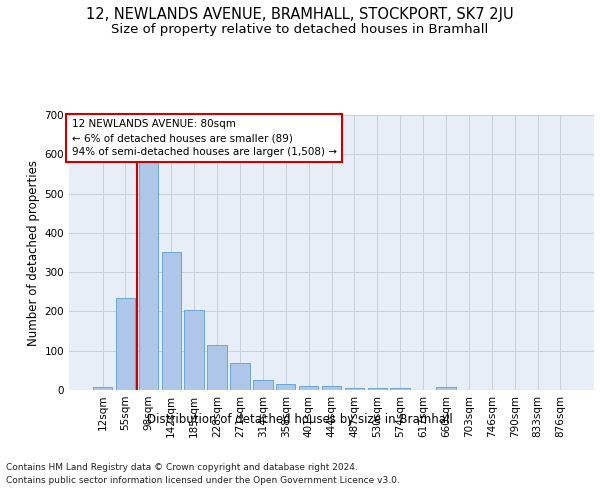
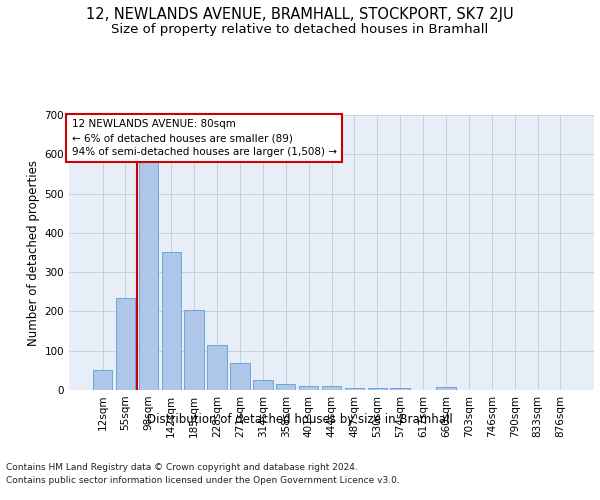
12sqm: 8 -> 50
